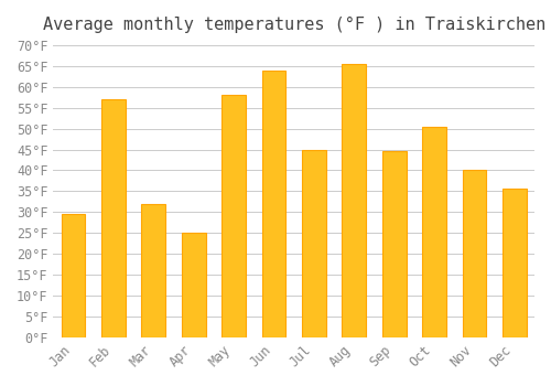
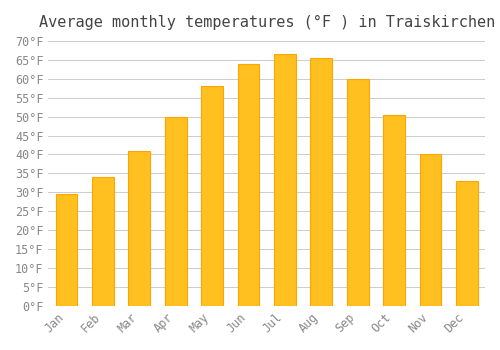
Feb: 57.0°F -> 34.0°F
Mar: 32.0°F -> 41.0°F
Apr: 25.0°F -> 50.0°F
Jul: 45.0°F -> 66.5°F
Sep: 44.5°F -> 60.0°F
Dec: 35.5°F -> 33.0°F
